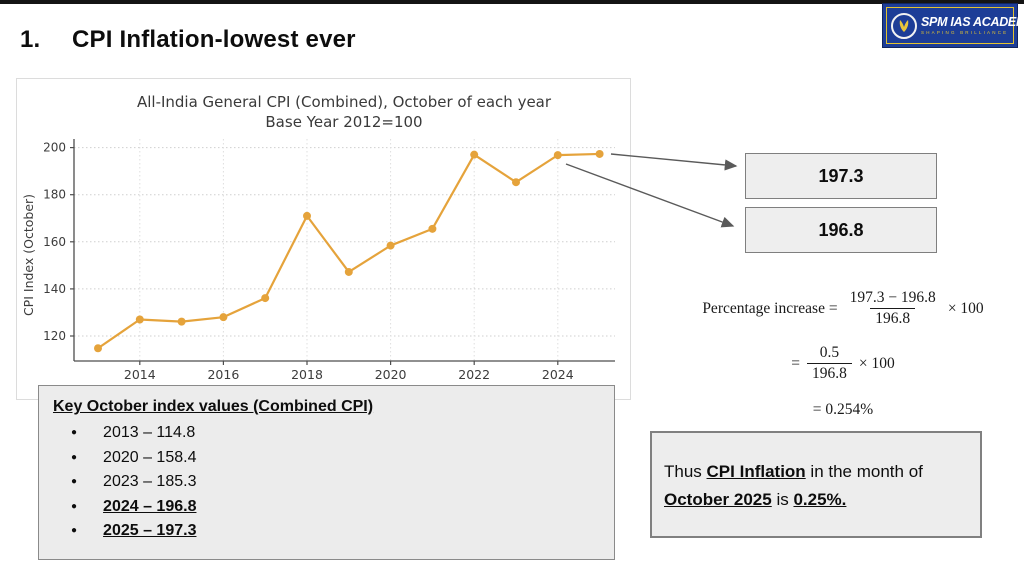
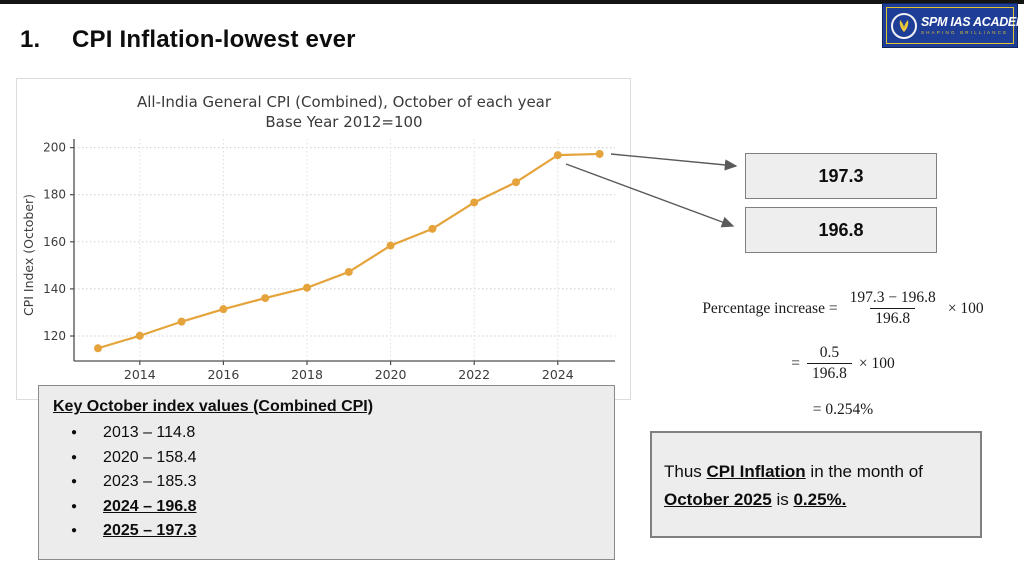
2014: 127 -> 120
2016: 128 -> 131
2018: 171 -> 140
2022: 197 -> 177
